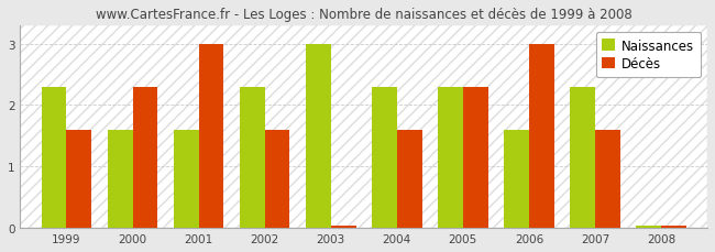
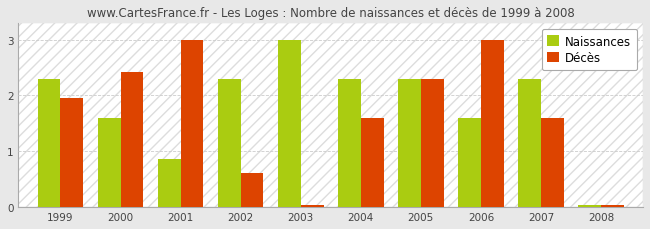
Décès/1999: 1.60 -> 1.96
Décès/2000: 2.30 -> 2.42
Naissances/2001: 1.60 -> 0.86
Décès/2002: 1.60 -> 0.62
